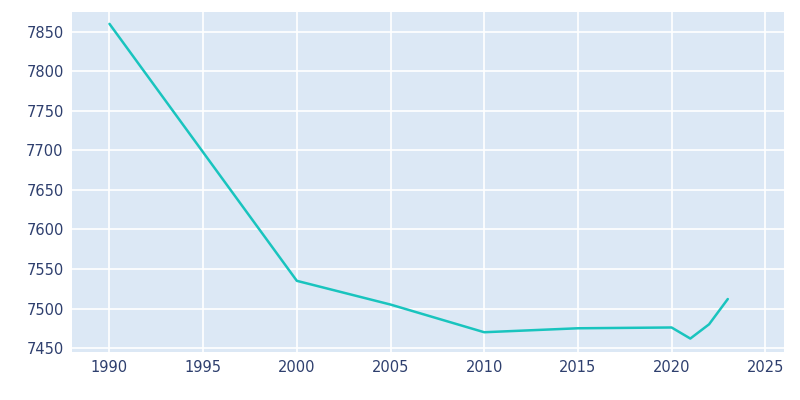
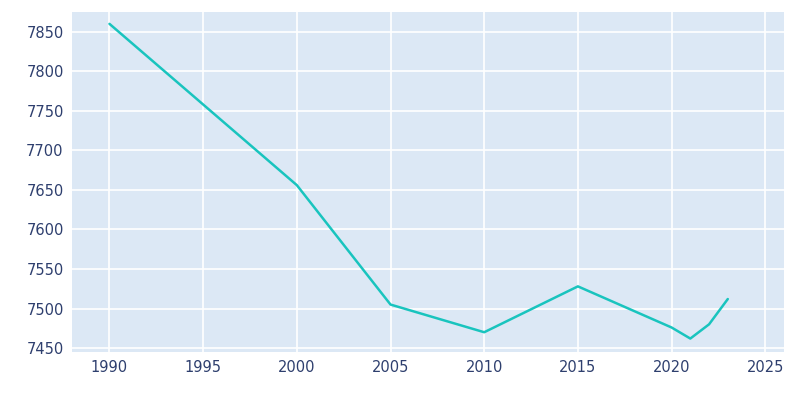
2000: 7535 -> 7656
2015: 7475 -> 7528
